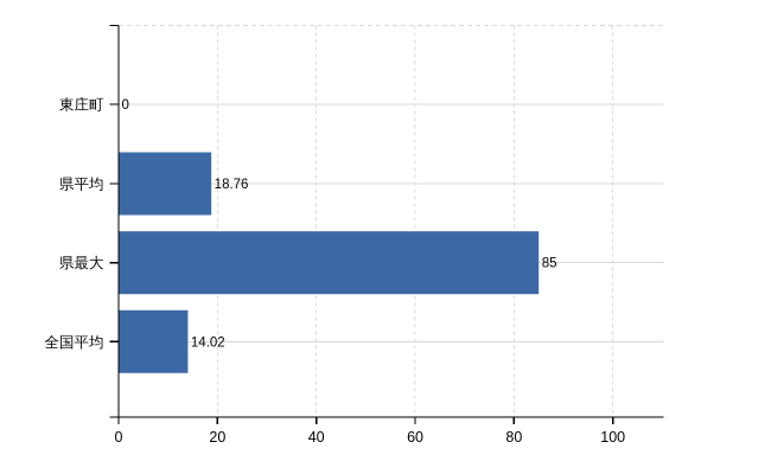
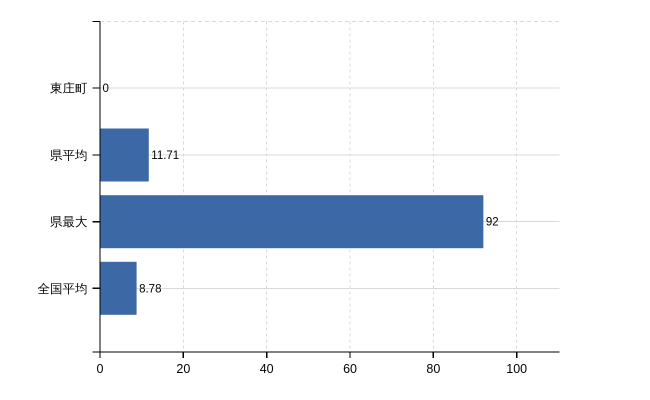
県平均: 18.76 -> 11.71
県最大: 85 -> 92
全国平均: 14.02 -> 8.78
